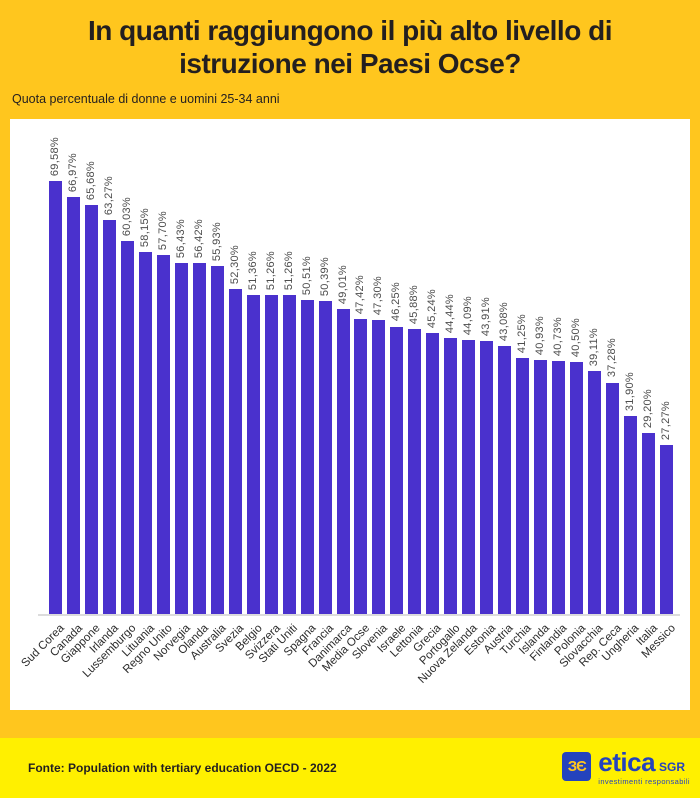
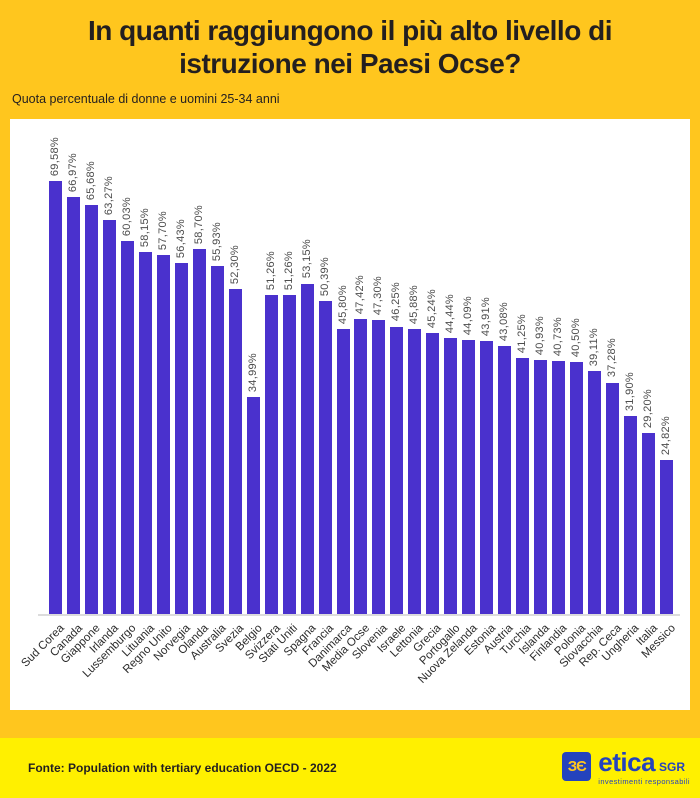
Olanda: 56,42% -> 58,70%
Belgio: 51,36% -> 34,99%
Spagna: 50,51% -> 53,15%
Danimarca: 49,01% -> 45,80%
Messico: 27,27% -> 24,82%
